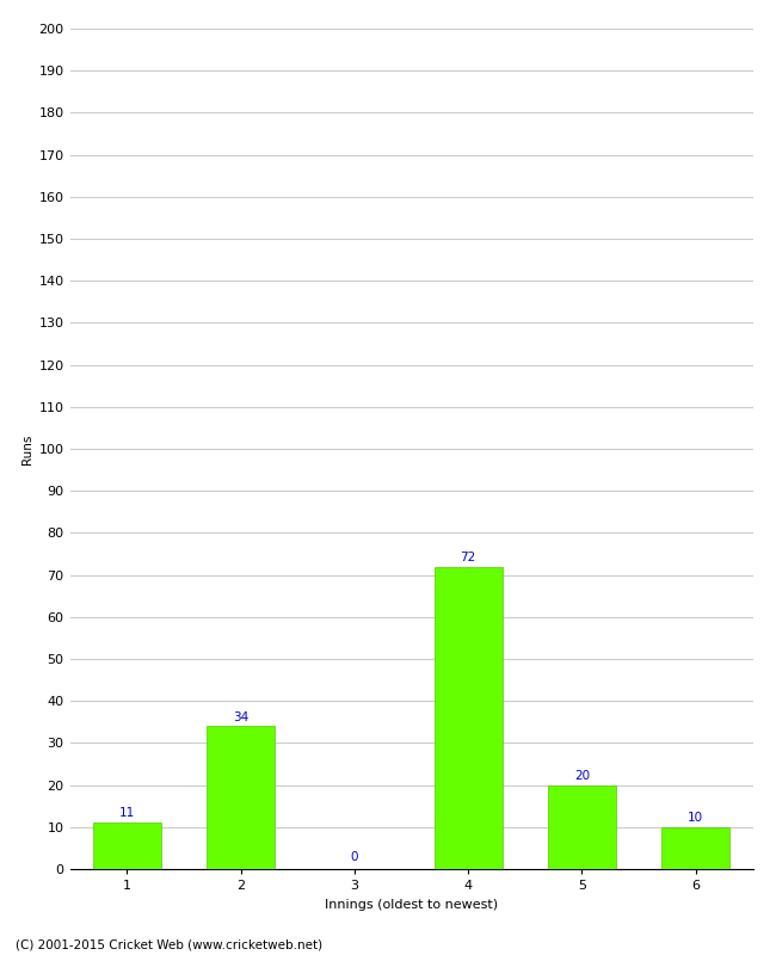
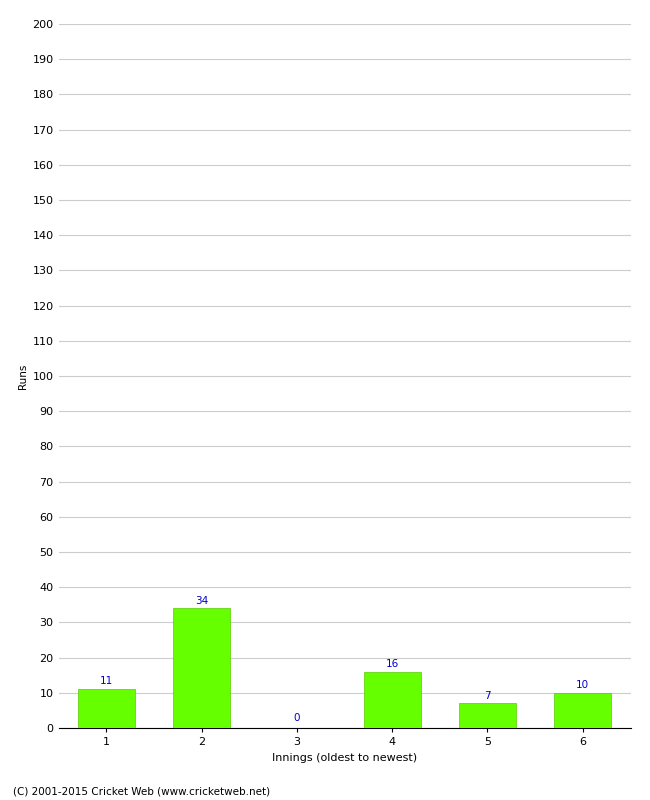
4: 72 -> 16
5: 20 -> 7
